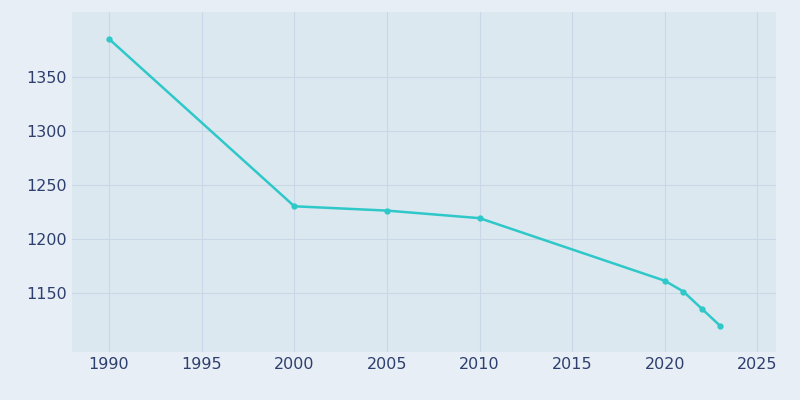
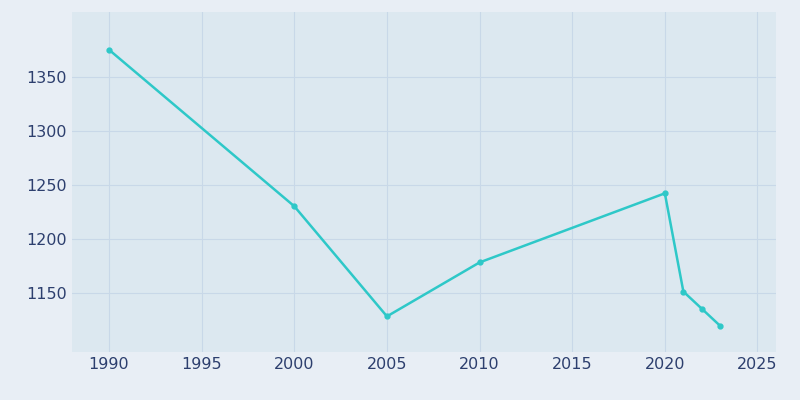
1990: 1385 -> 1375
2005: 1226 -> 1128
2010: 1219 -> 1178
2020: 1161 -> 1242
